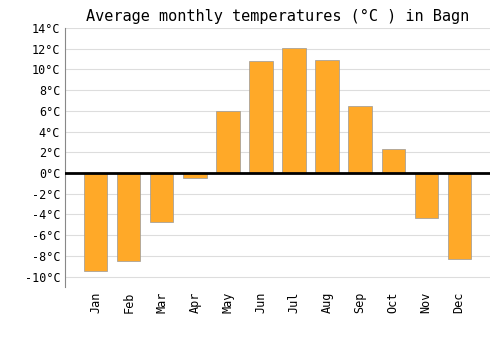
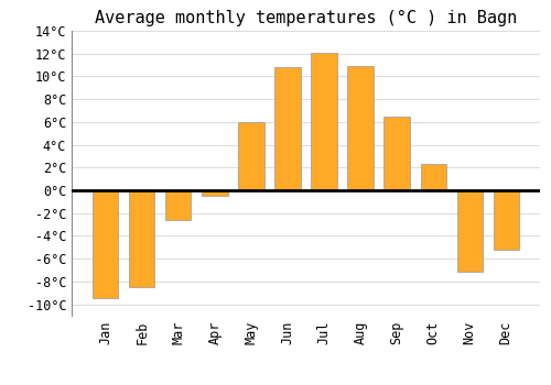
Mar: -4.7°C -> -2.6°C
Nov: -4.3°C -> -7.1°C
Dec: -8.3°C -> -5.2°C
